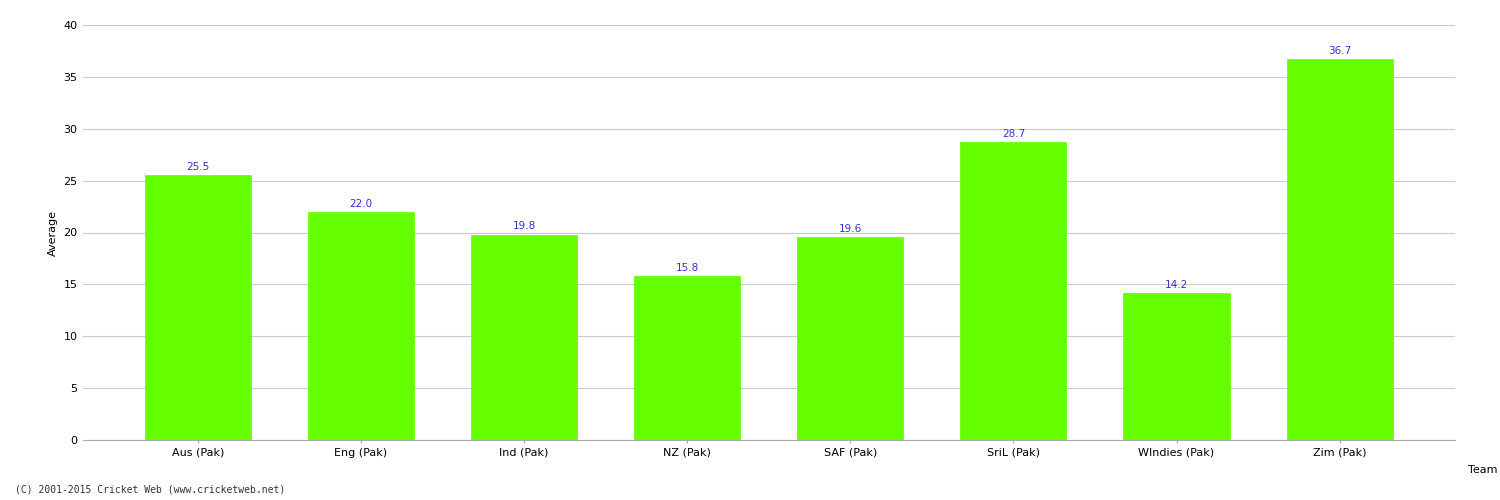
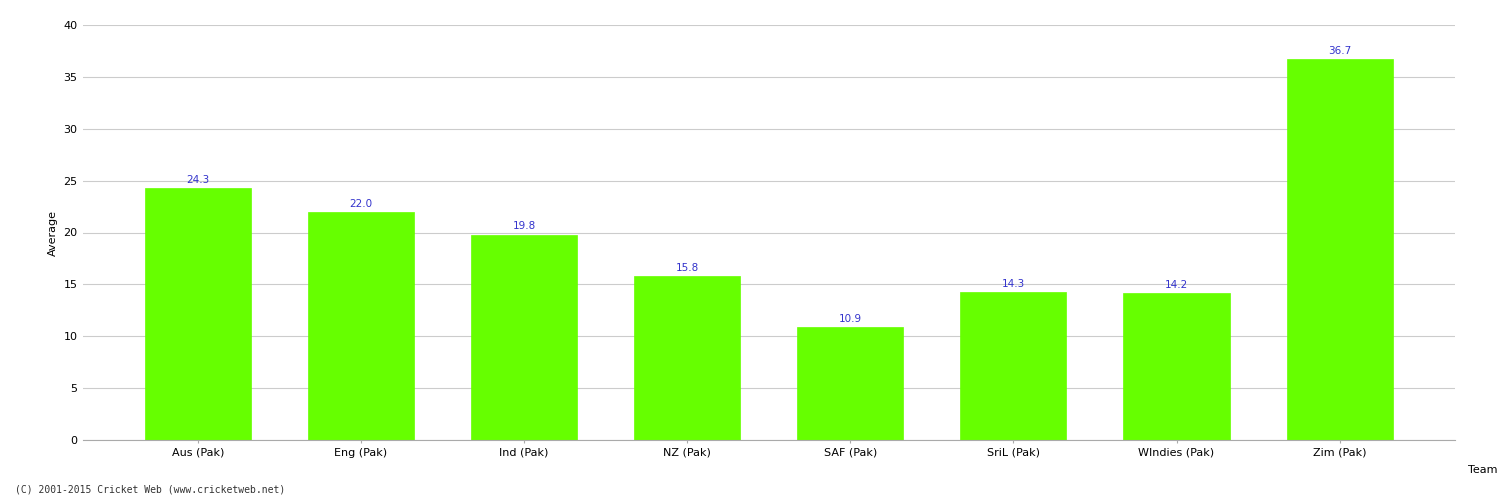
Aus (Pak): 25.5 -> 24.3
SAF (Pak): 19.6 -> 10.9
SriL (Pak): 28.7 -> 14.3
